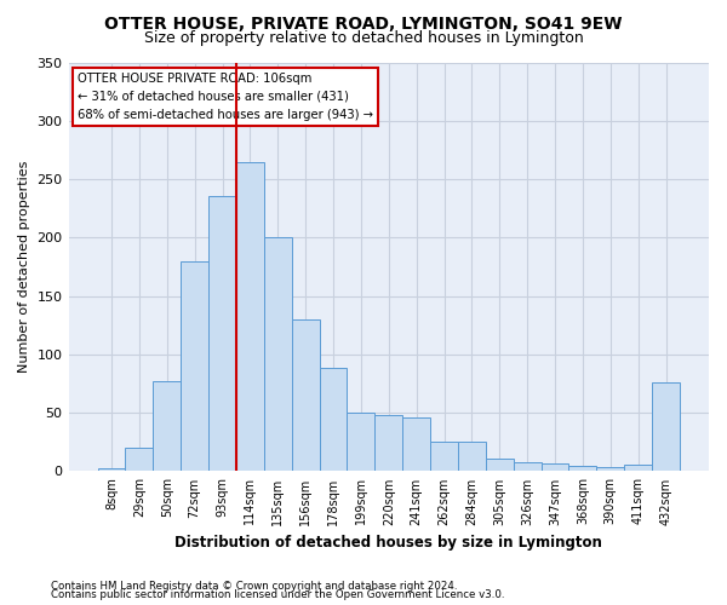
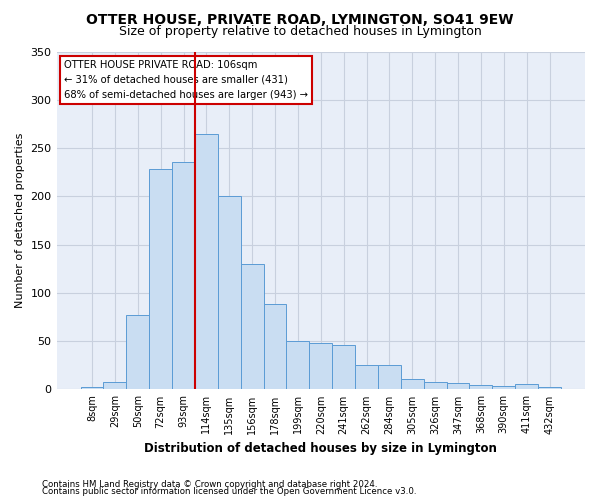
29sqm: 20 -> 8
72sqm: 180 -> 228
432sqm: 76 -> 3
